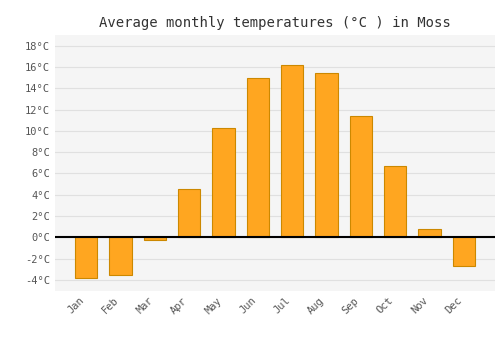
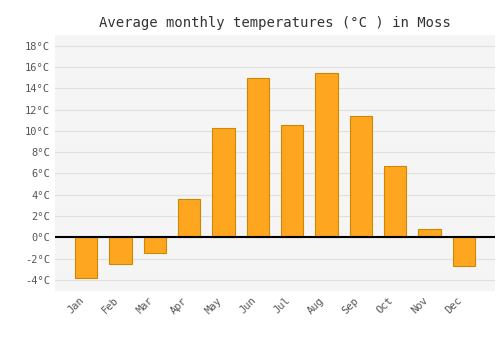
Feb: -3.5°C -> -2.5°C
Mar: -0.3°C -> -1.5°C
Apr: 4.5°C -> 3.6°C
Jul: 16.2°C -> 10.5°C
